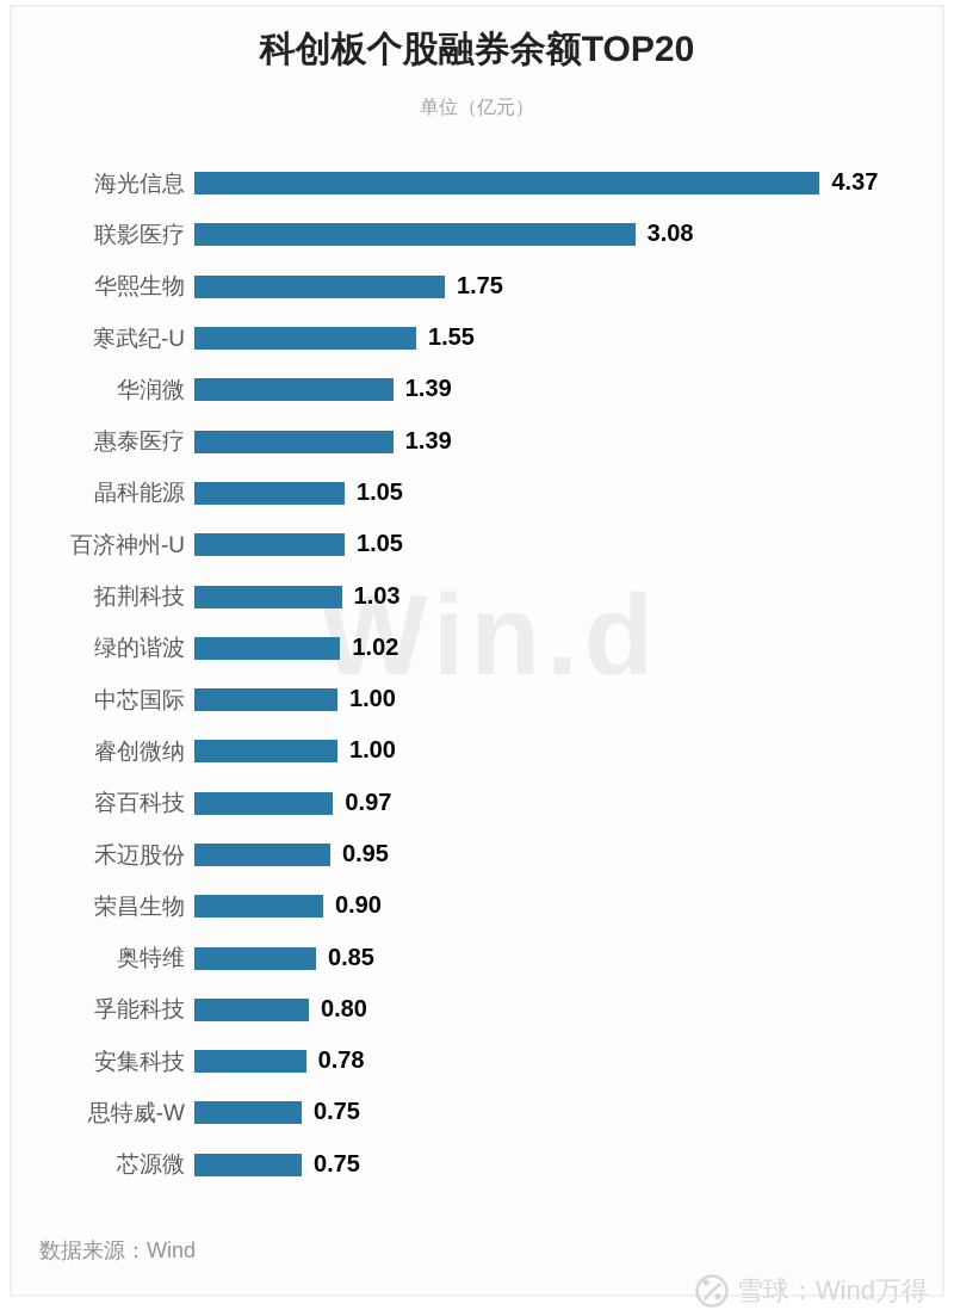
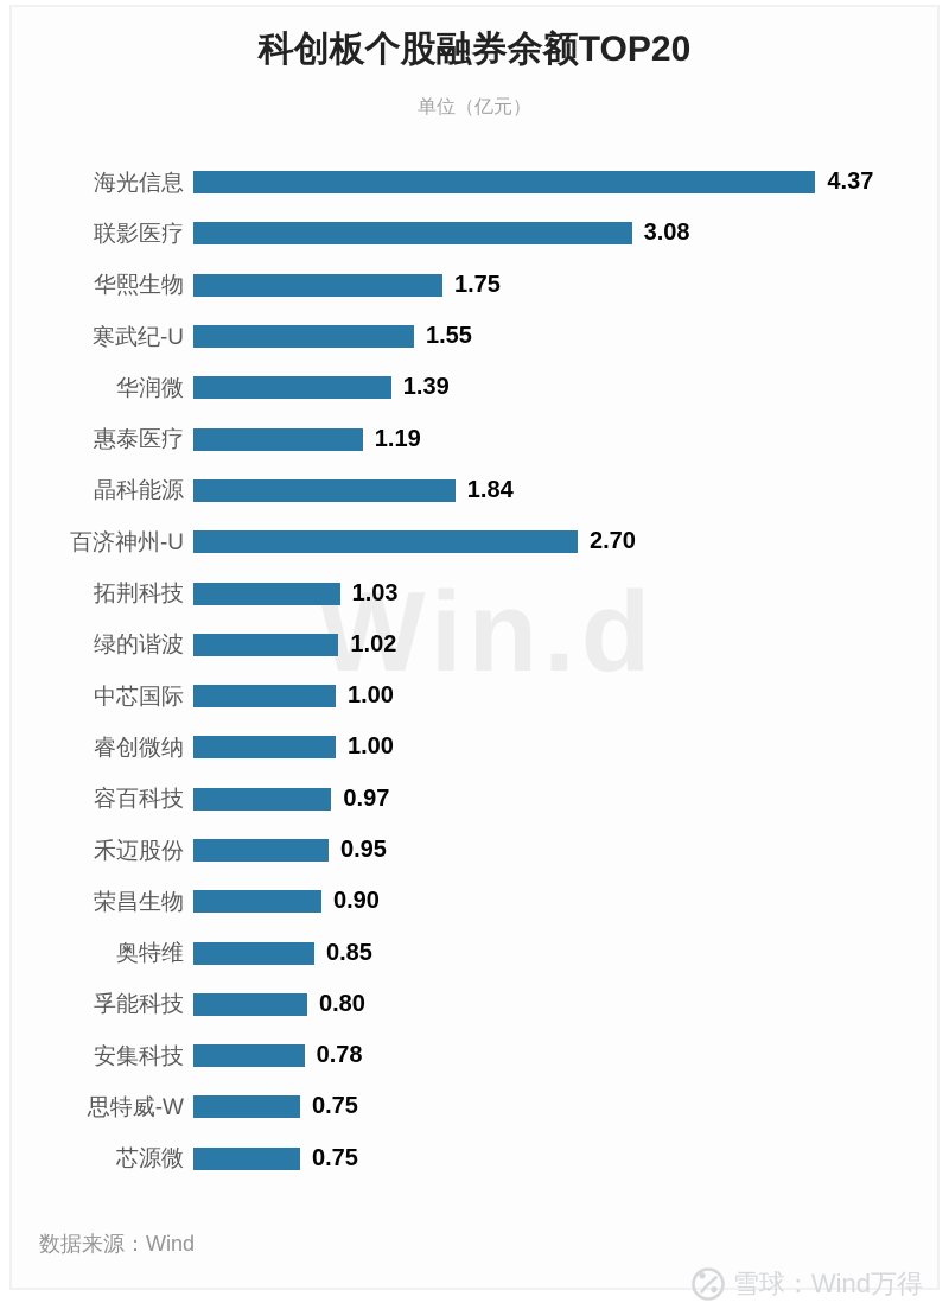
惠泰医疗: 1.39 -> 1.19
晶科能源: 1.05 -> 1.84
百济神州-U: 1.05 -> 2.70
